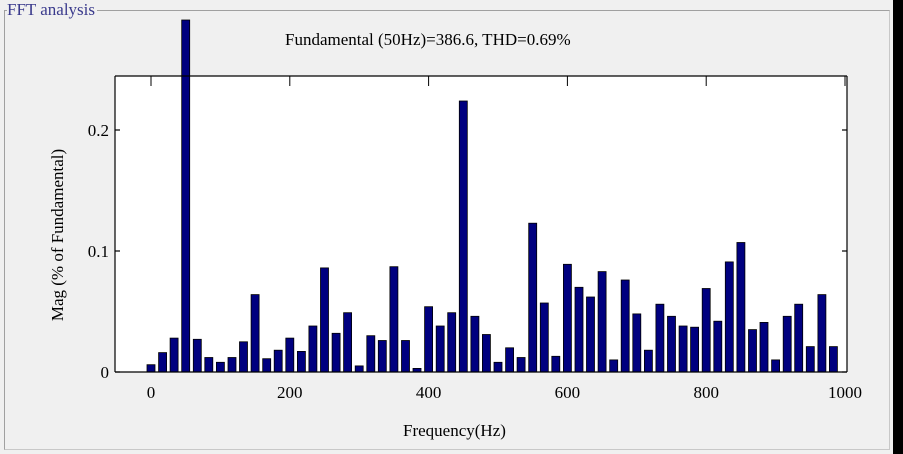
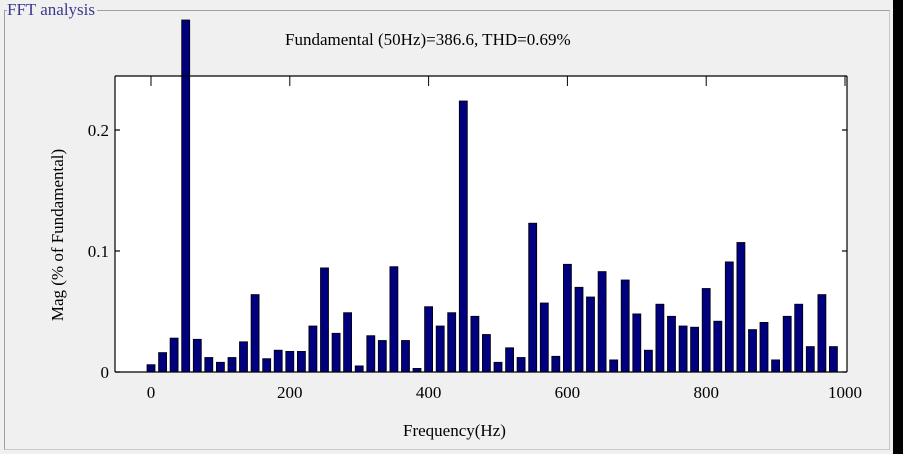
200: 0.028 -> 0.017
